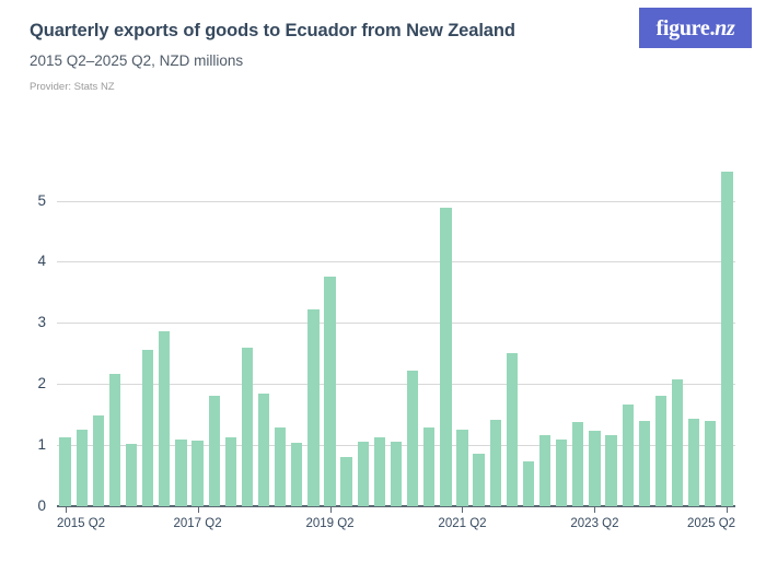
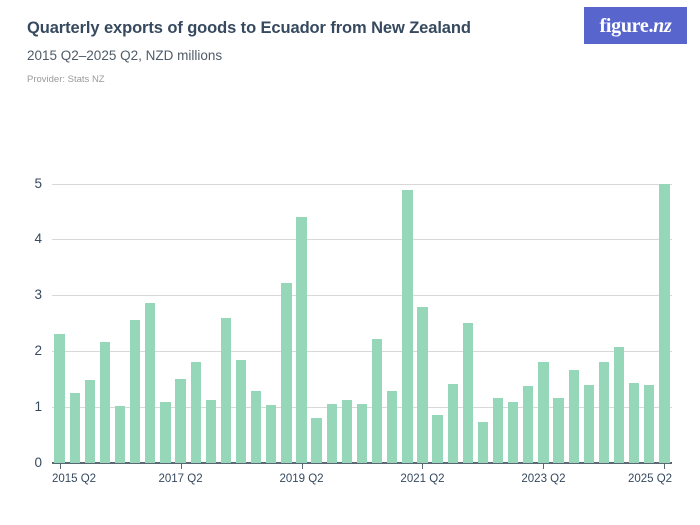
2015 Q2: 1.1 -> 2.3
2017 Q2: 1.1 -> 1.5
2019 Q2: 3.8 -> 4.4
2021 Q2: 1.3 -> 2.8
2023 Q2: 1.2 -> 1.8
2025 Q2: 5.5 -> 5.0
